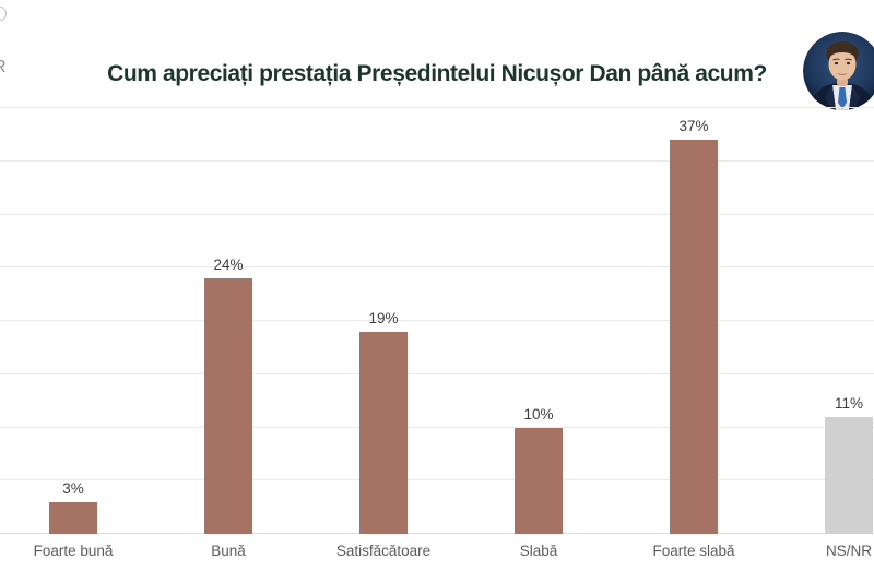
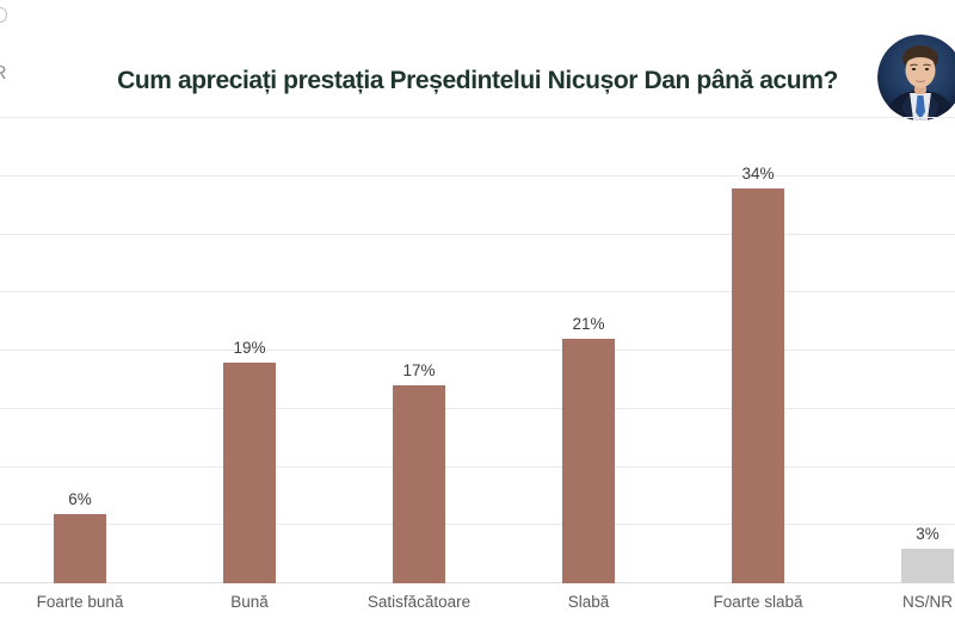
Foarte bună: 3% -> 6%
Bună: 24% -> 19%
Satisfăcătoare: 19% -> 17%
Slabă: 10% -> 21%
Foarte slabă: 37% -> 34%
NS/NR: 11% -> 3%
